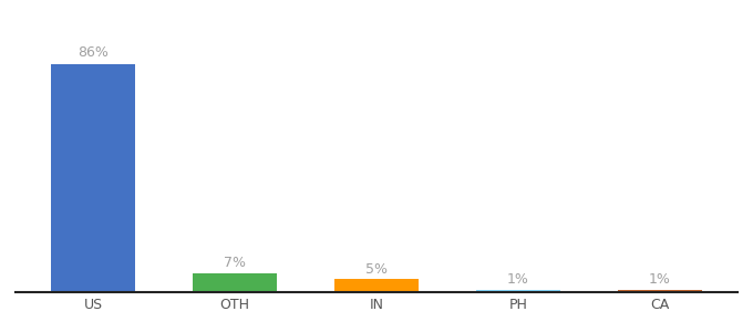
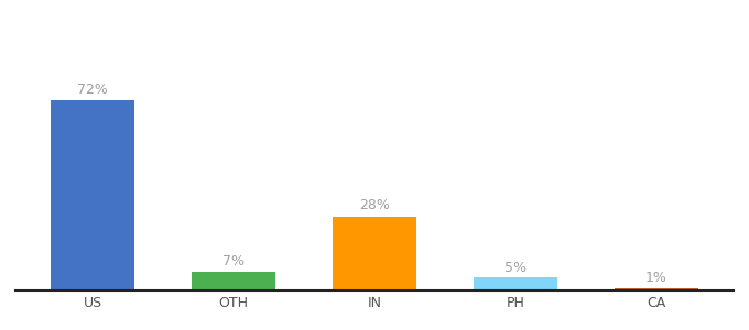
US: 86% -> 72%
IN: 5% -> 28%
PH: 1% -> 5%
